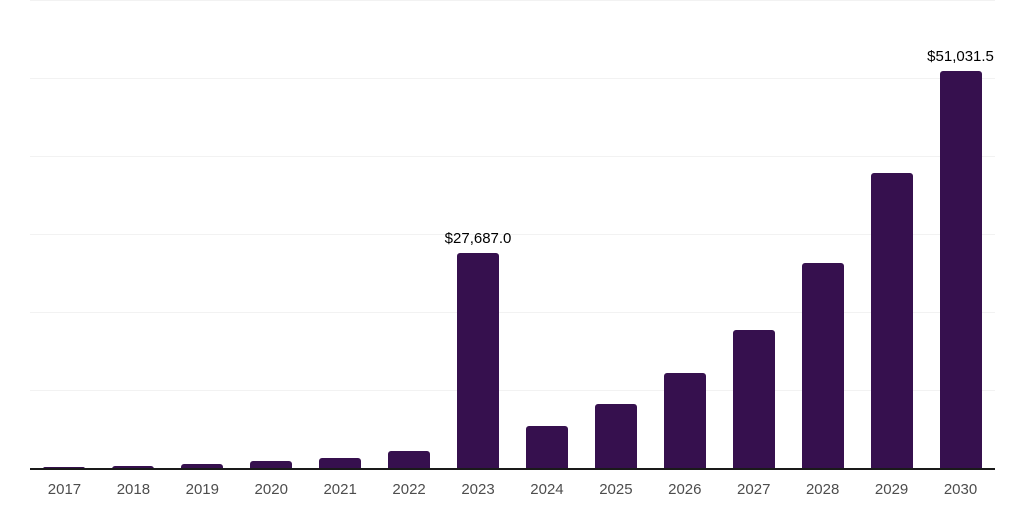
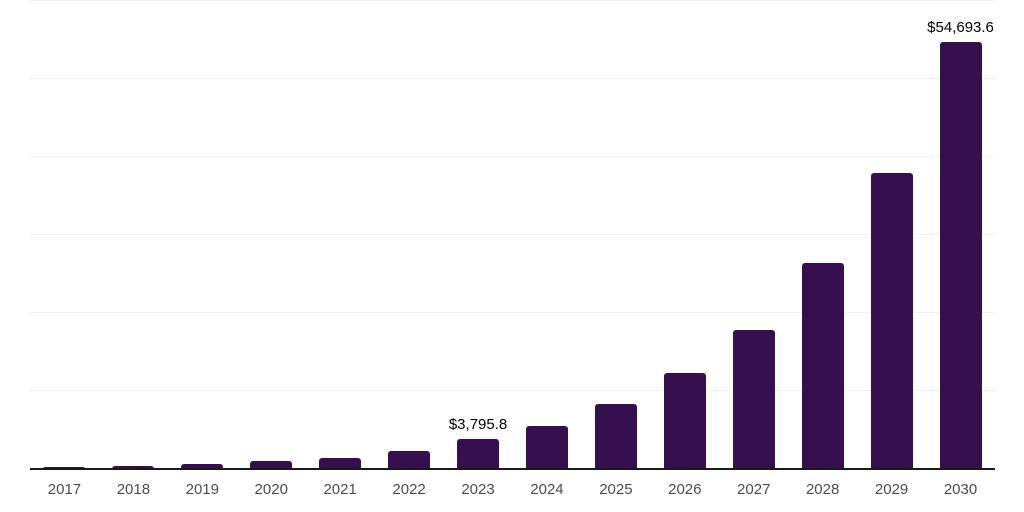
2023: $27,687.0 -> $3,795.8
2030: $51,031.5 -> $54,693.6
